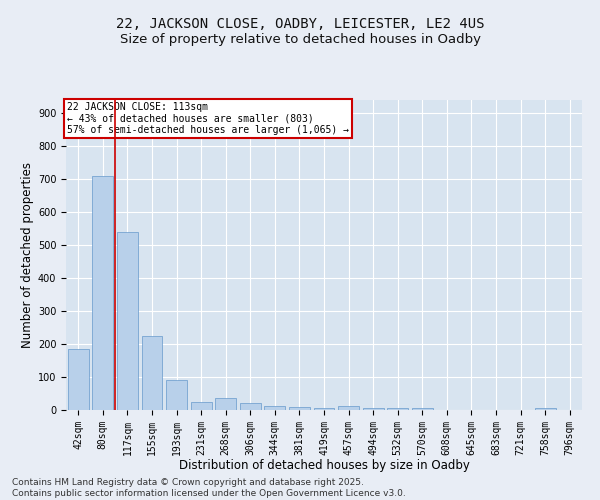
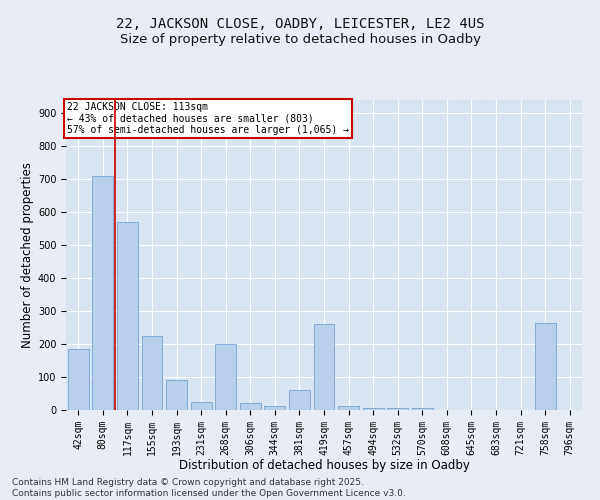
117sqm: 540 -> 570
268sqm: 35 -> 200
381sqm: 8 -> 60
419sqm: 6 -> 260
758sqm: 5 -> 265
